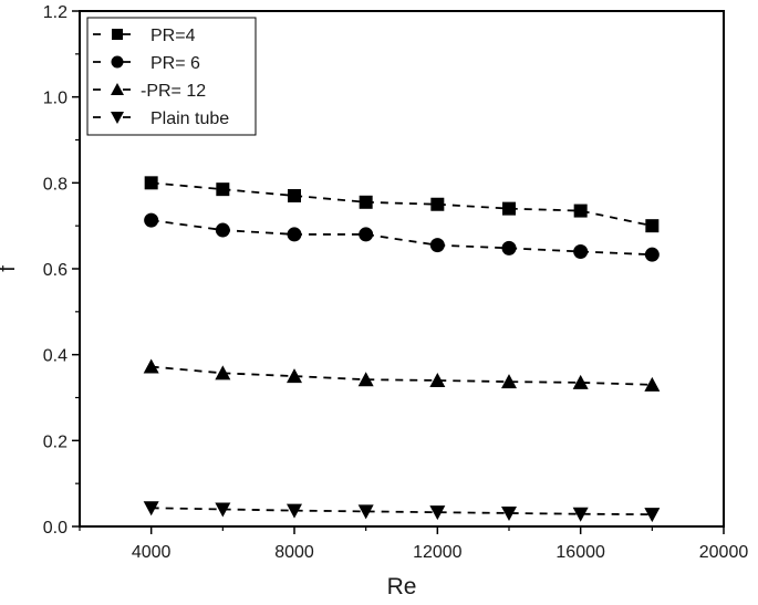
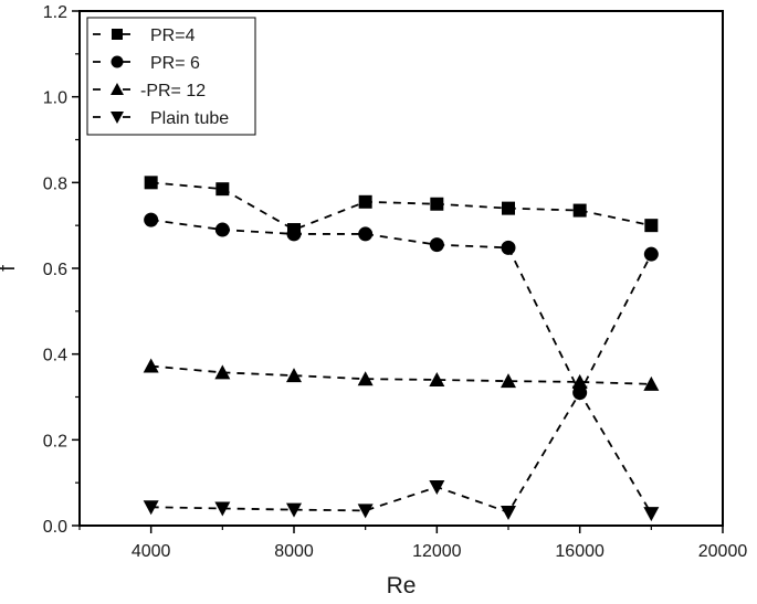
PR=4/8000: 0.77 -> 0.69
Plain tube/12000: 0.03 -> 0.09
PR= 6/16000: 0.64 -> 0.31
Plain tube/16000: 0.03 -> 0.31
